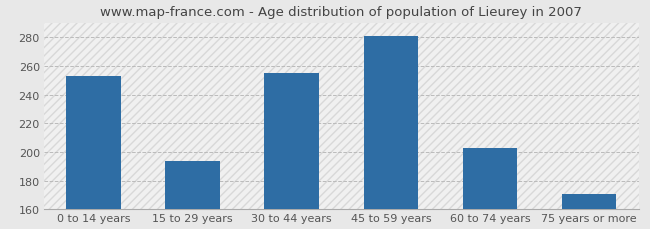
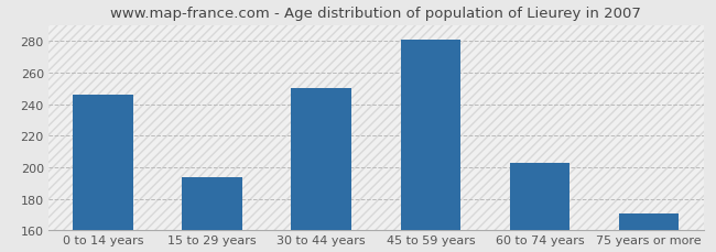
0 to 14 years: 253 -> 246
30 to 44 years: 255 -> 250
